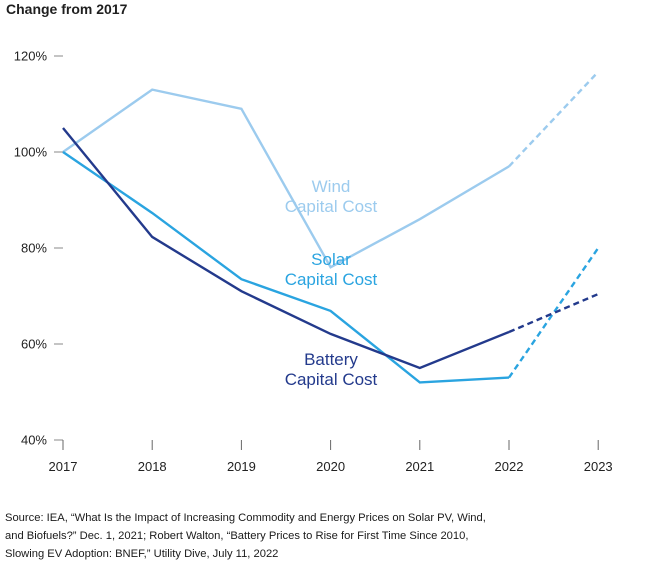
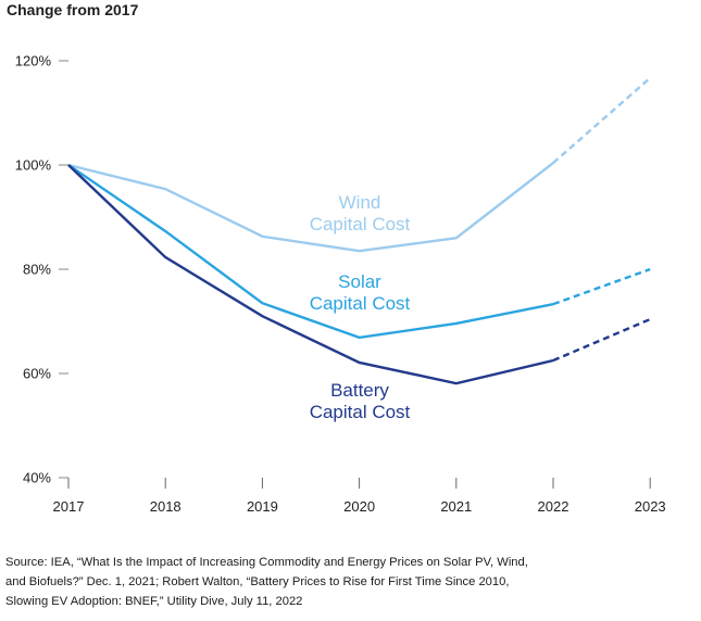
Battery Capital Cost/2017: 105% -> 100%
Wind Capital Cost/2018: 113% -> 95%
Wind Capital Cost/2019: 109% -> 86%
Wind Capital Cost/2020: 76% -> 84%
Solar Capital Cost/2021: 52% -> 70%
Battery Capital Cost/2021: 55% -> 58%
Wind Capital Cost/2022: 97% -> 100%
Solar Capital Cost/2022: 53% -> 73%
